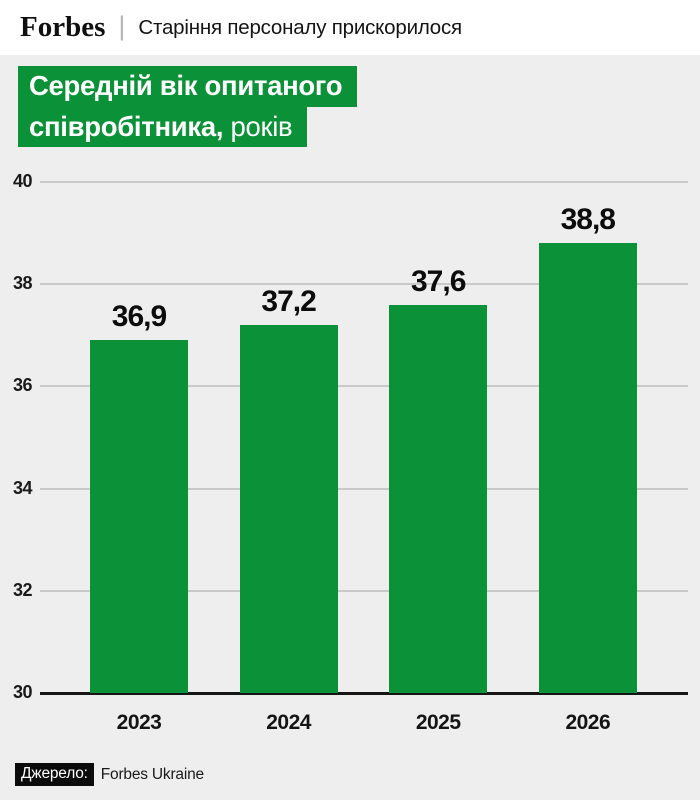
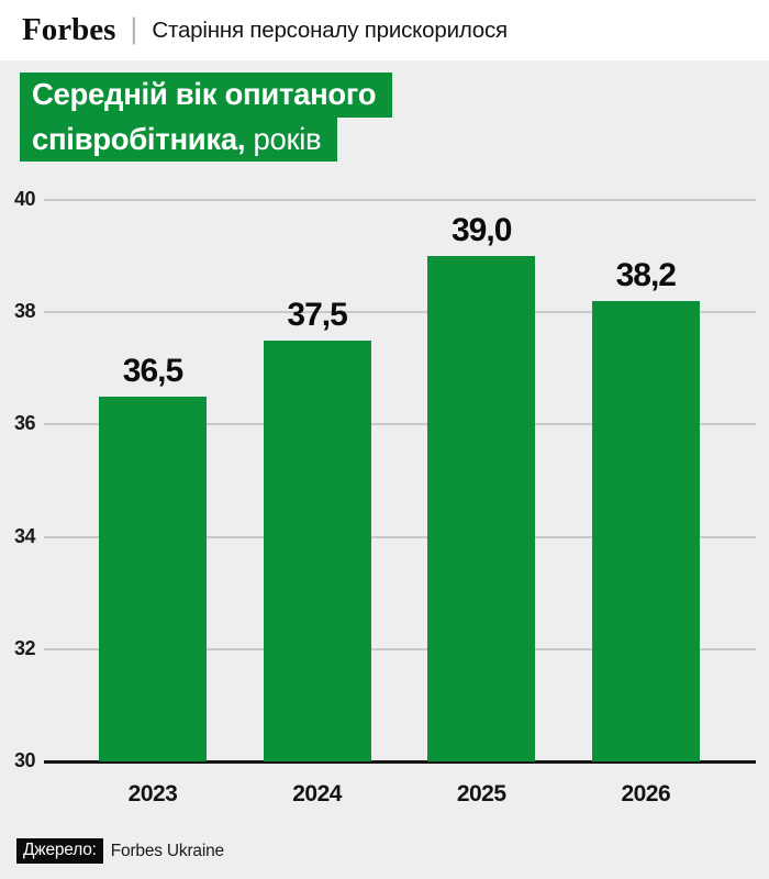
2023: 36,9 -> 36,5
2024: 37,2 -> 37,5
2025: 37,6 -> 39,0
2026: 38,8 -> 38,2
